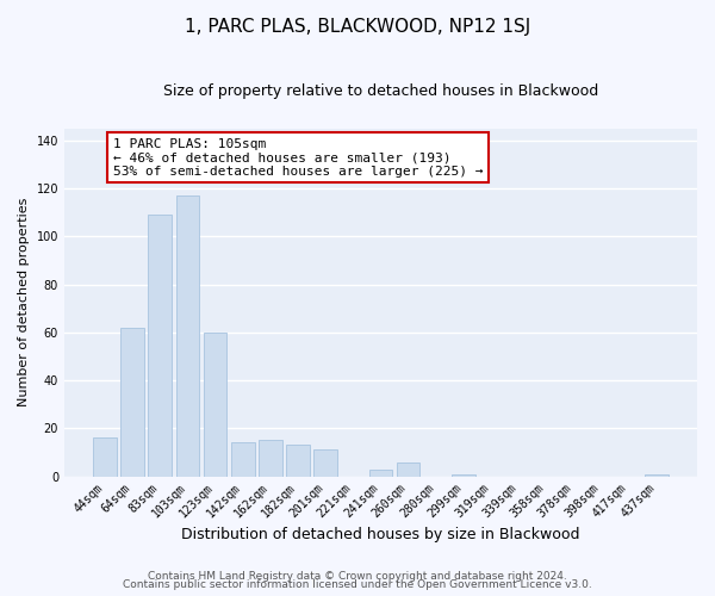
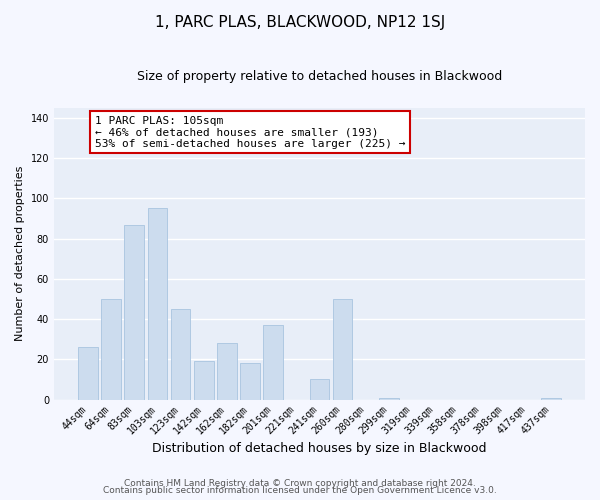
44sqm: 16 -> 26
64sqm: 62 -> 50
83sqm: 109 -> 87
103sqm: 117 -> 95
123sqm: 60 -> 45
142sqm: 14 -> 19
162sqm: 15 -> 28
182sqm: 13 -> 18
201sqm: 11 -> 37
241sqm: 3 -> 10
260sqm: 6 -> 50
